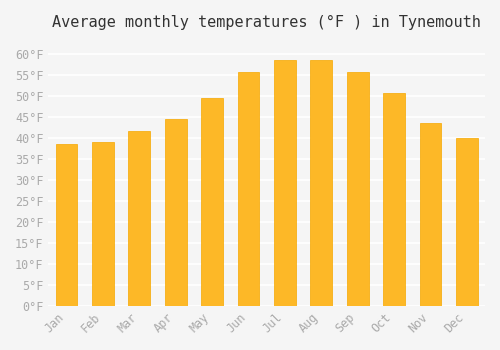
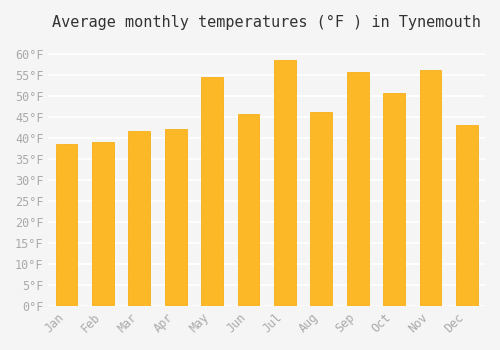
Apr: 44.5°F -> 42.0°F
May: 49.5°F -> 54.5°F
Jun: 55.5°F -> 45.5°F
Aug: 58.5°F -> 46.0°F
Nov: 43.5°F -> 56.0°F
Dec: 40.0°F -> 43.0°F
